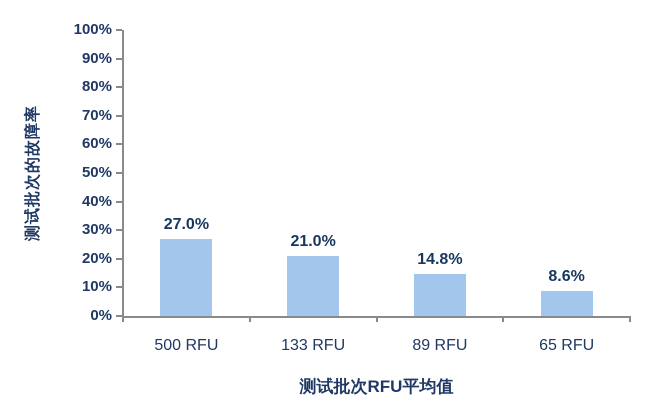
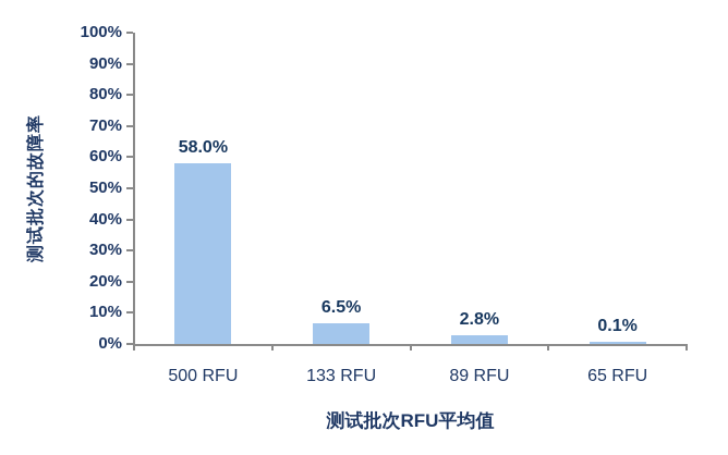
500 RFU: 27.0% -> 58.0%
133 RFU: 21.0% -> 6.5%
89 RFU: 14.8% -> 2.8%
65 RFU: 8.6% -> 0.1%
